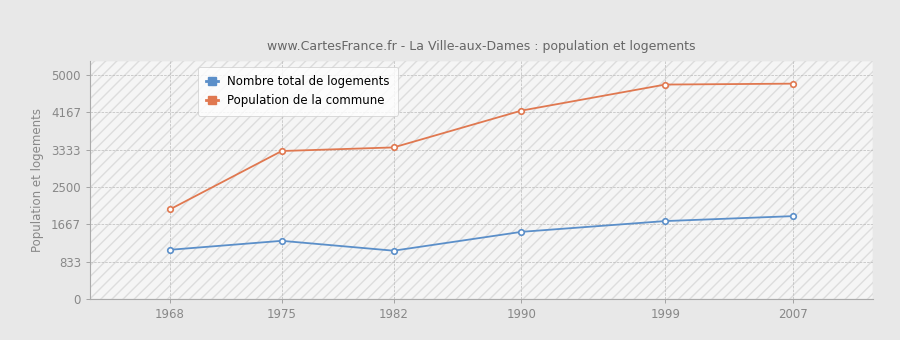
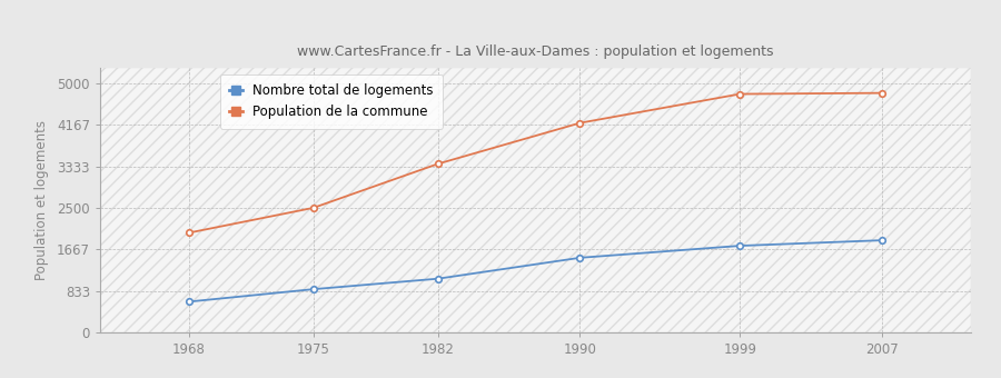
Nombre total de logements/1968: 1100 -> 620
Nombre total de logements/1975: 1300 -> 870
Population de la commune/1975: 3300 -> 2500
